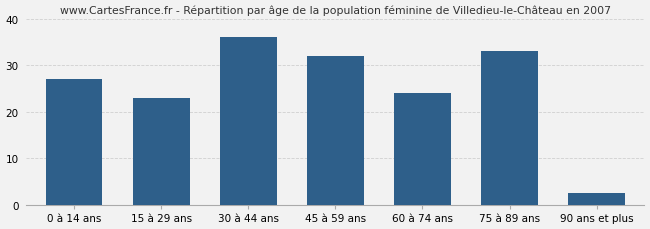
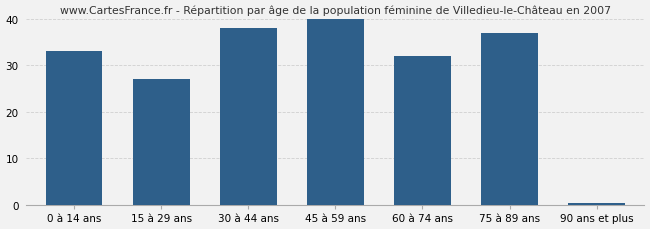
0 à 14 ans: 27.0 -> 33.0
15 à 29 ans: 23.0 -> 27.0
30 à 44 ans: 36.0 -> 38.0
45 à 59 ans: 32.0 -> 40.0
60 à 74 ans: 24.0 -> 32.0
75 à 89 ans: 33.0 -> 37.0
90 ans et plus: 2.5 -> 0.5
